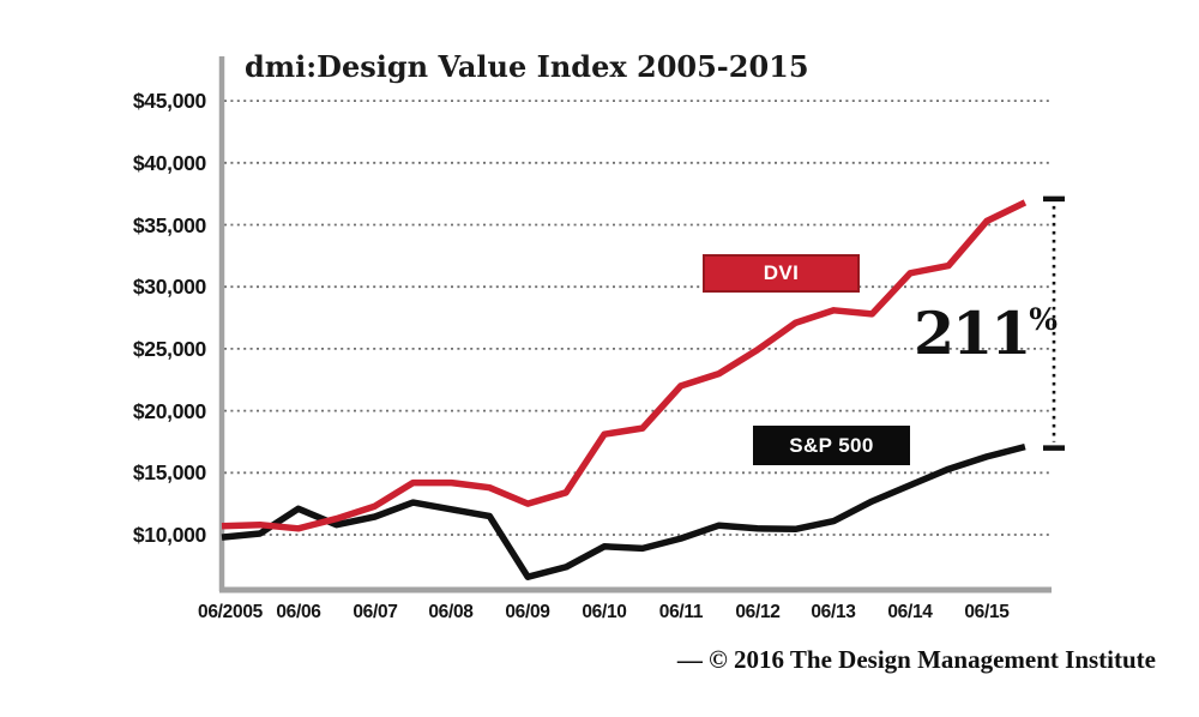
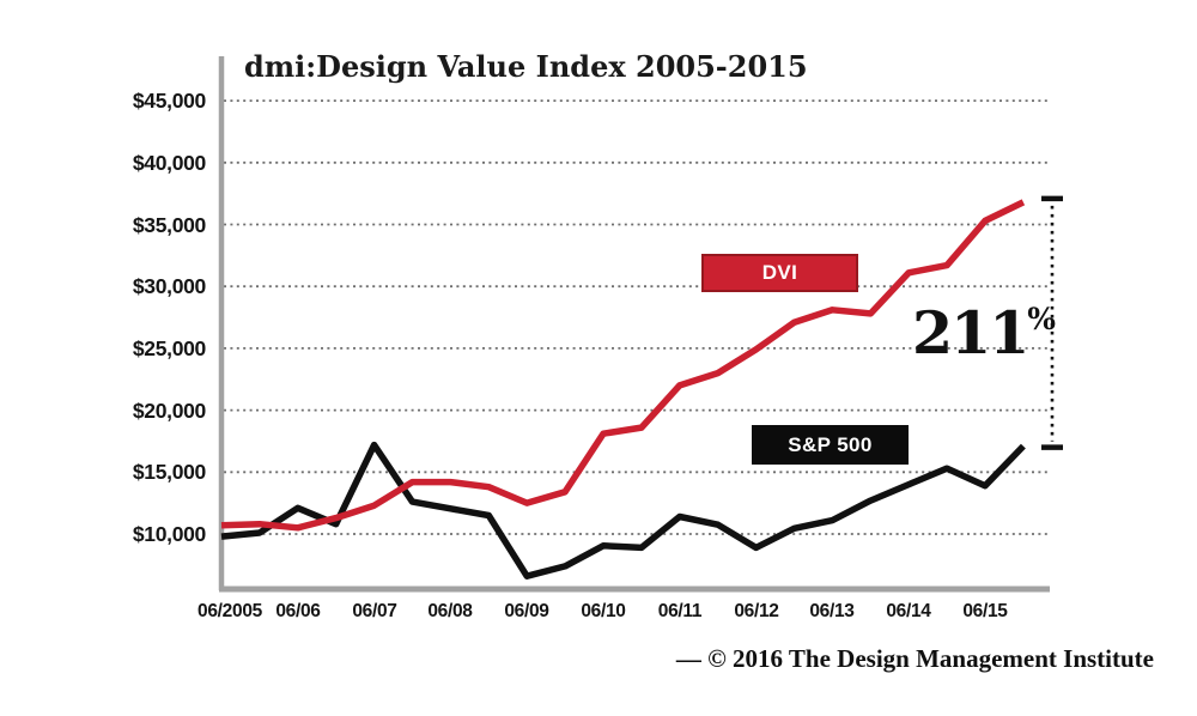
S&P 500/06/07: $11400 -> $17200
S&P 500/06/11: $9700 -> $11400
S&P 500/06/12: $10500 -> $8900
S&P 500/06/15: $16300 -> $13900
